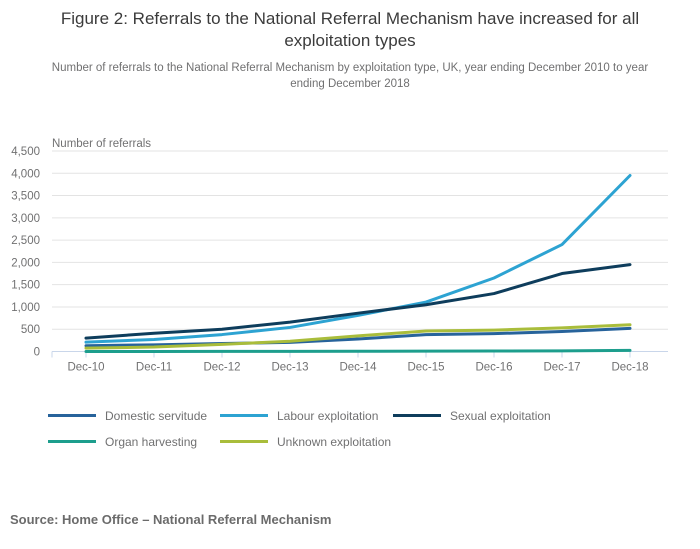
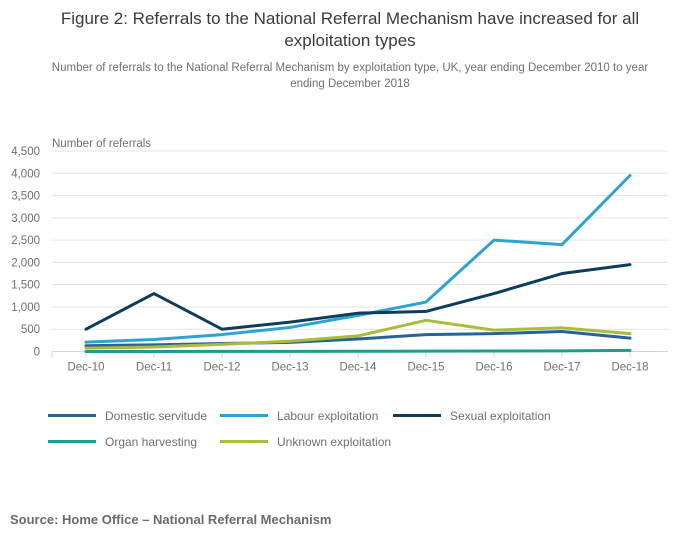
Sexual exploitation/Dec-10: 300 -> 500
Sexual exploitation/Dec-11: 400 -> 1300
Sexual exploitation/Dec-15: 1000 -> 900
Unknown exploitation/Dec-15: 500 -> 700
Labour exploitation/Dec-16: 1600 -> 2500
Domestic servitude/Dec-18: 500 -> 300
Unknown exploitation/Dec-18: 600 -> 400
